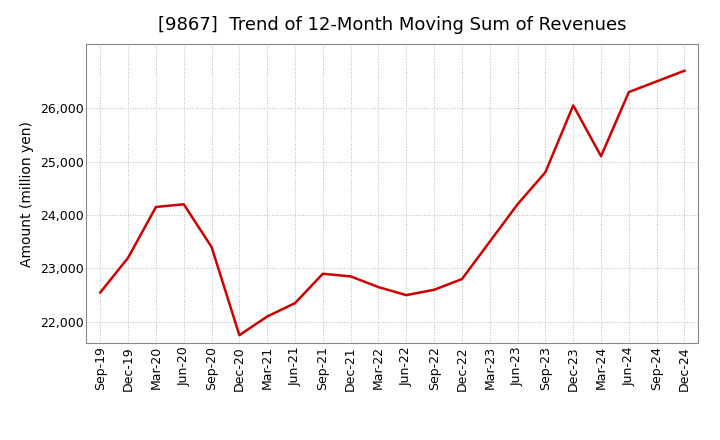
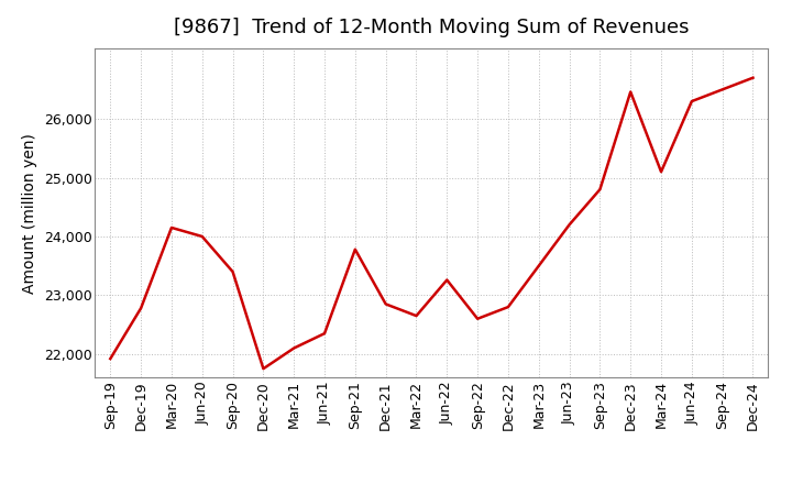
Sep-19: 22,550 -> 21,920
Dec-19: 23,200 -> 22,780
Jun-20: 24,200 -> 24,000
Sep-21: 22,900 -> 23,780
Jun-22: 22,500 -> 23,260
Dec-23: 26,050 -> 26,460
